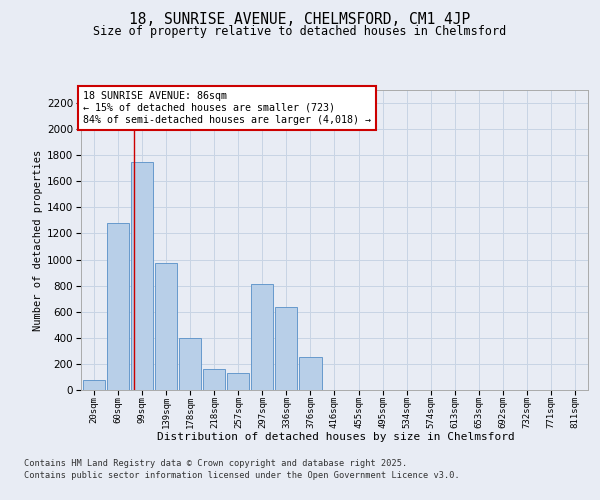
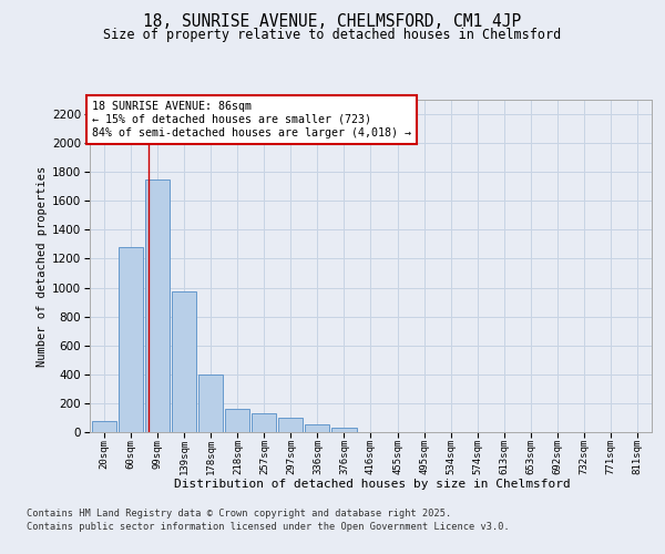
297sqm: 810 -> 100
336sqm: 640 -> 60
376sqm: 250 -> 30
